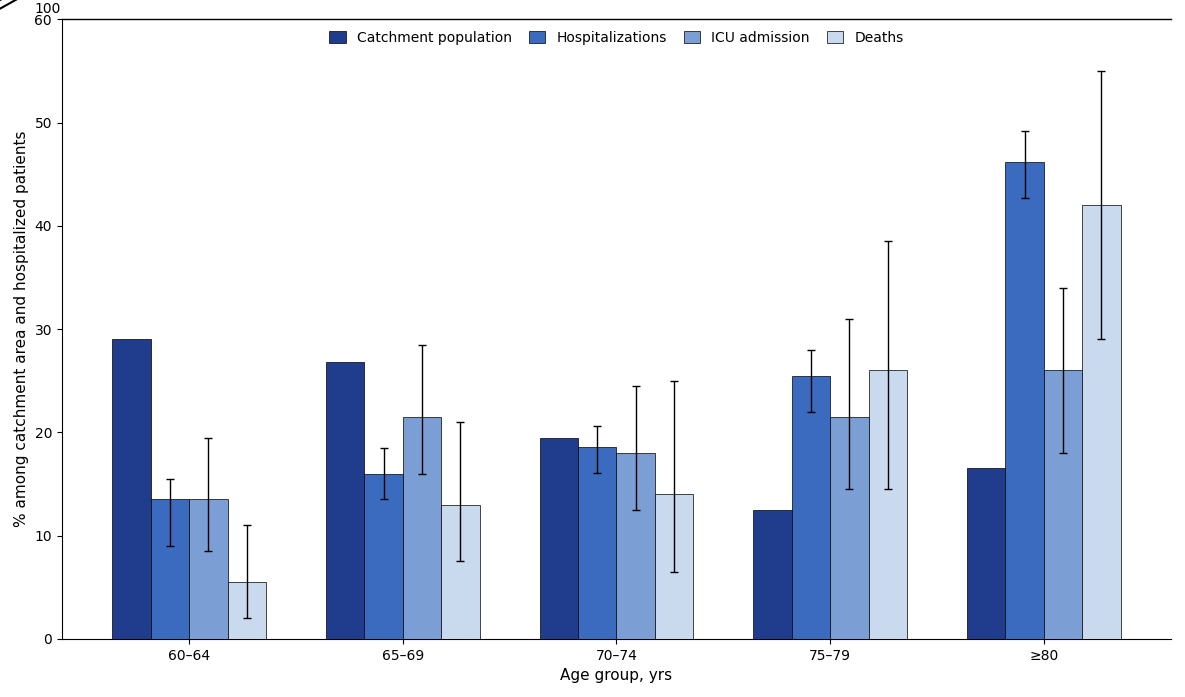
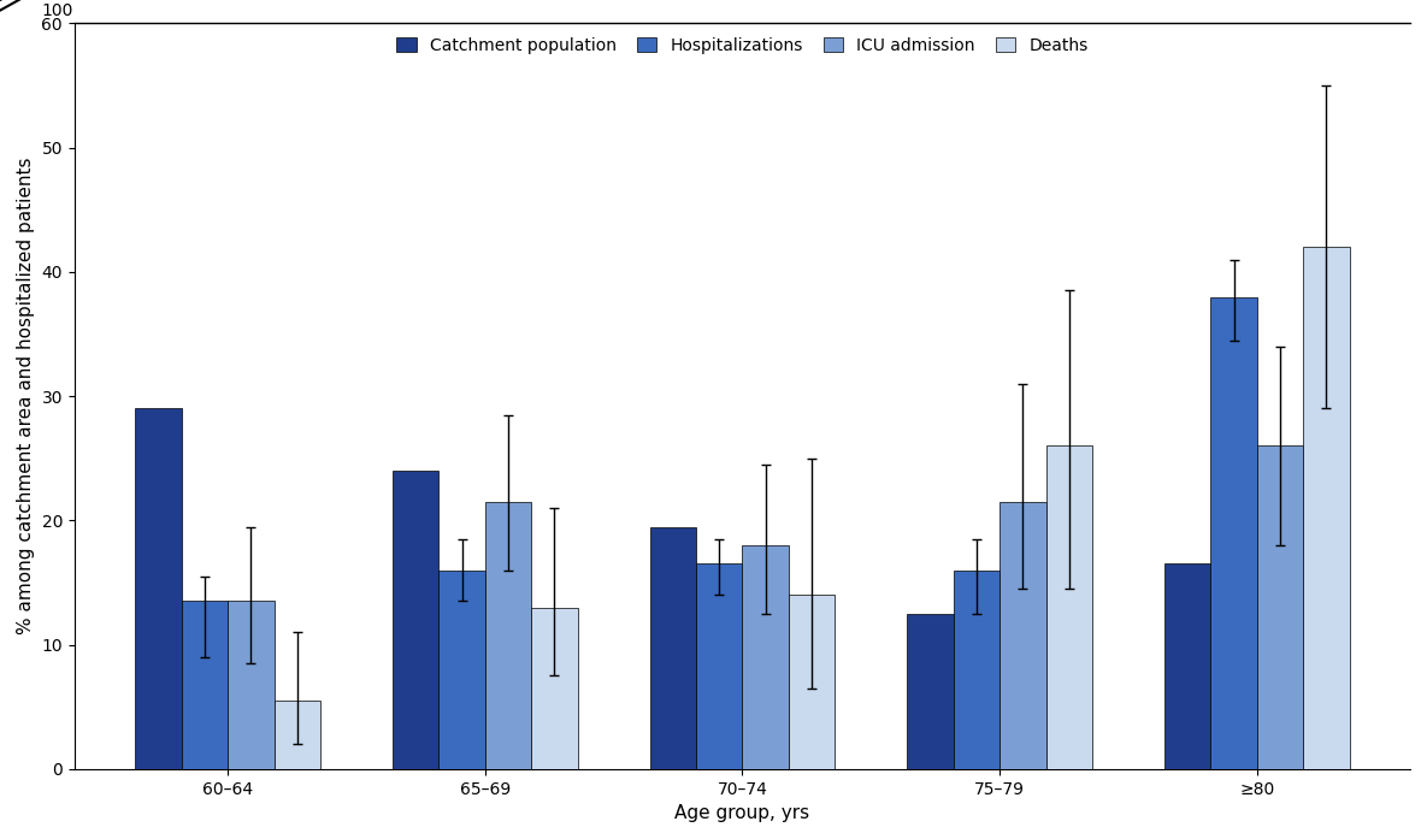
Catchment population/65–69: 26.8 -> 24.0
Hospitalizations/70–74: 18.6 -> 16.5
Hospitalizations/75–79: 25.5 -> 16.0
Hospitalizations/≥80: 46.2 -> 38.0
